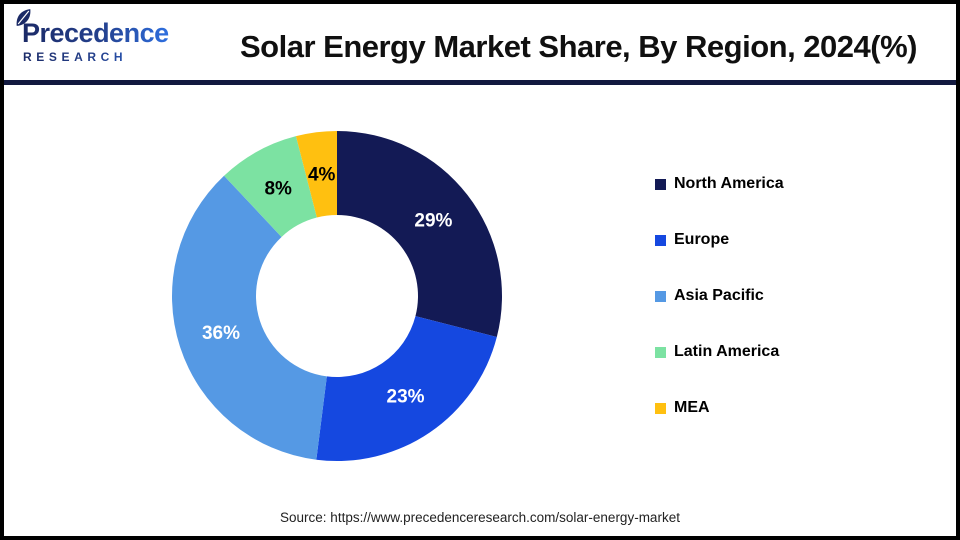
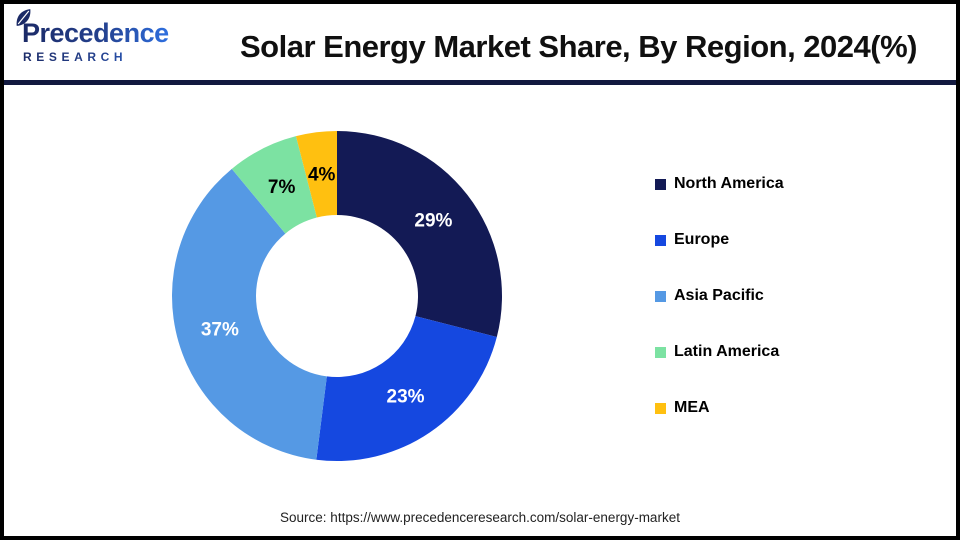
Asia Pacific: 36% -> 37%
Latin America: 8% -> 7%
